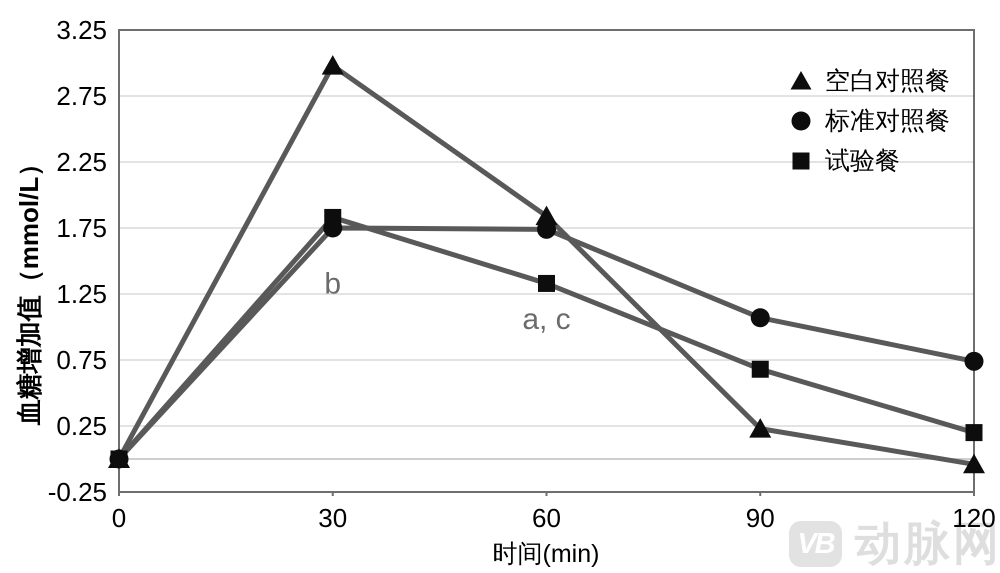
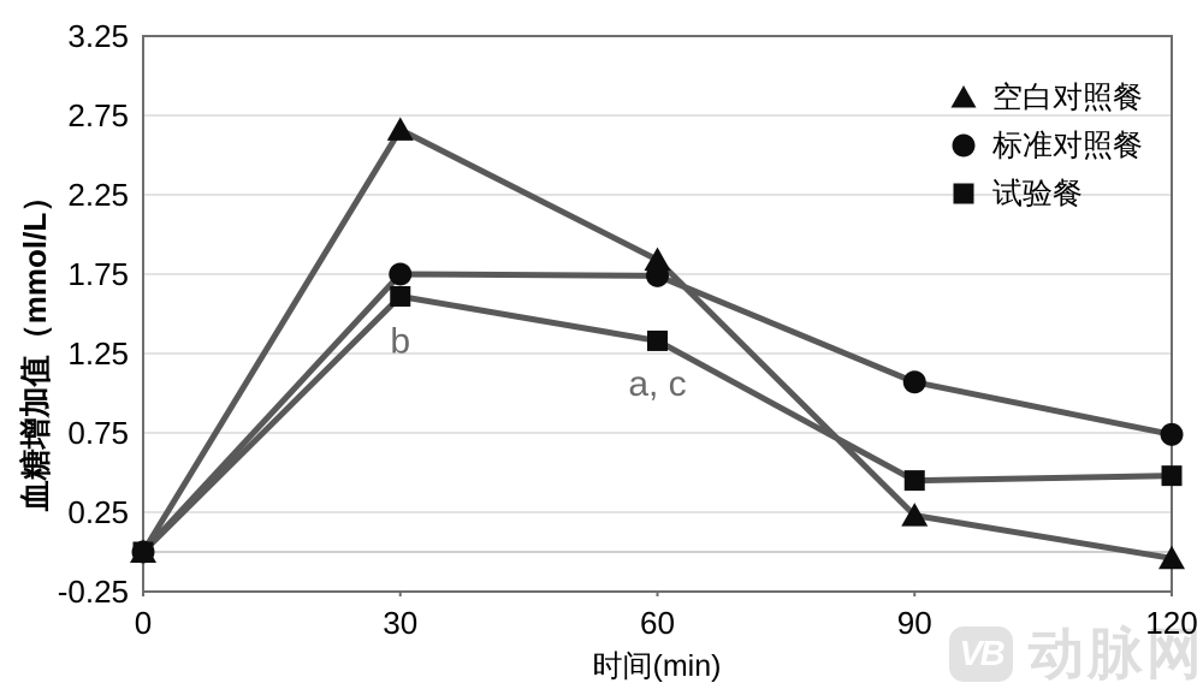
空白对照餐/30: 2.98 -> 2.66
试验餐/30: 1.83 -> 1.61
试验餐/90: 0.68 -> 0.45
试验餐/120: 0.20 -> 0.48
